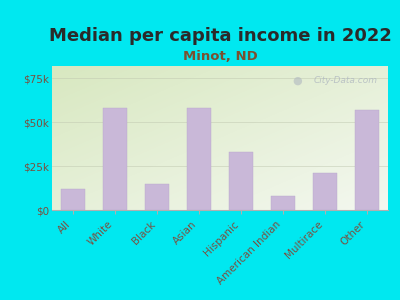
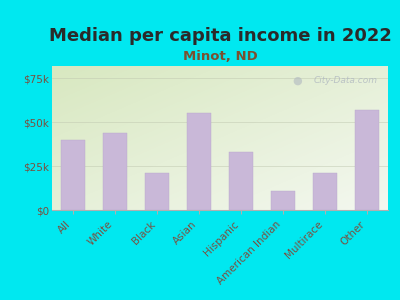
All: $12k -> $40k
White: $58k -> $44k
Black: $15k -> $21k
Asian: $58k -> $55k
American Indian: $8k -> $11k
